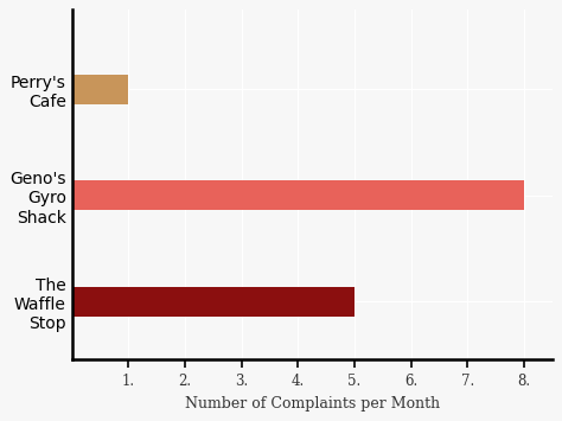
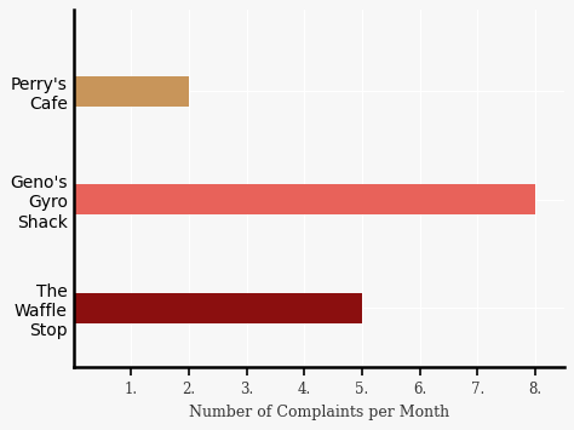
Perry's Cafe: 1. -> 2.
